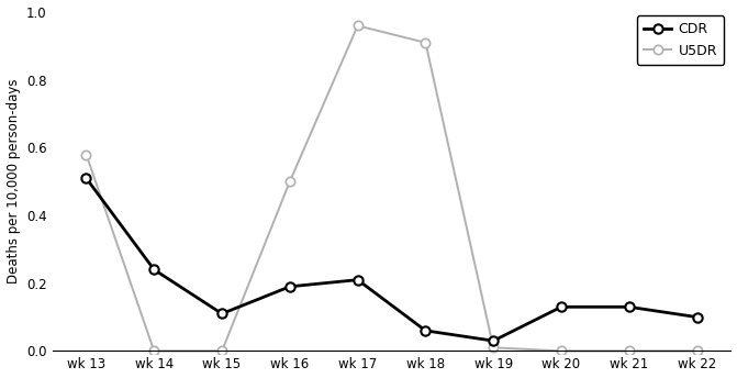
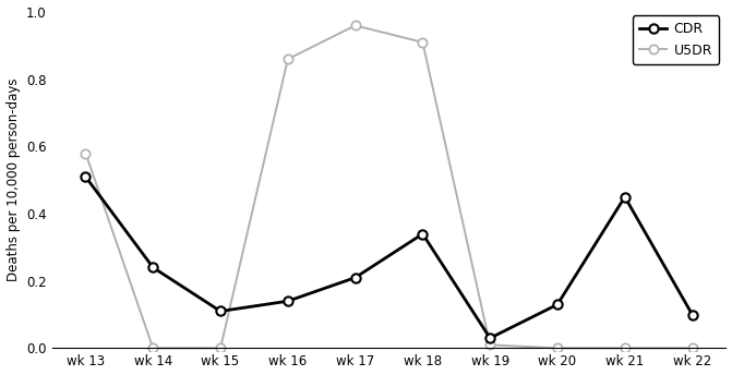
CDR/wk 16: 0.19 -> 0.14
U5DR/wk 16: 0.50 -> 0.86
CDR/wk 18: 0.06 -> 0.34
CDR/wk 21: 0.13 -> 0.45
